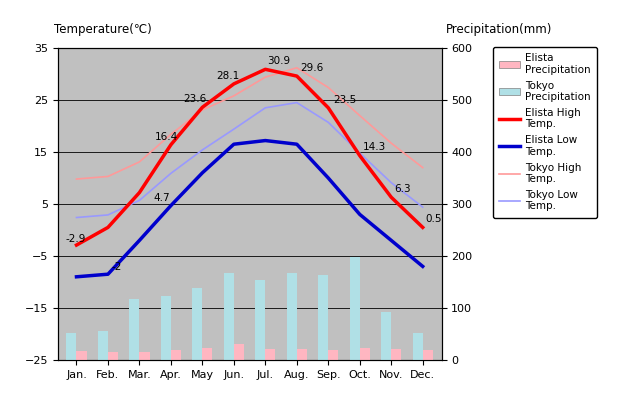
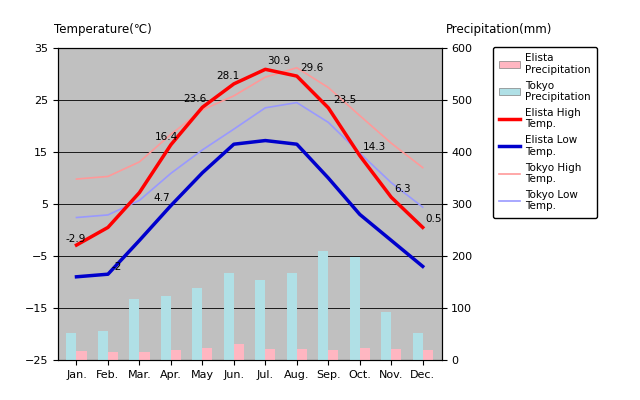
Tokyo Precipitation/Sep.: 164 -> 209
